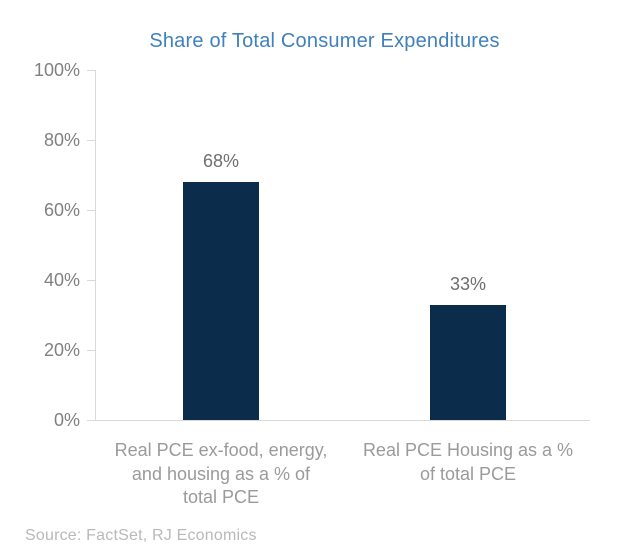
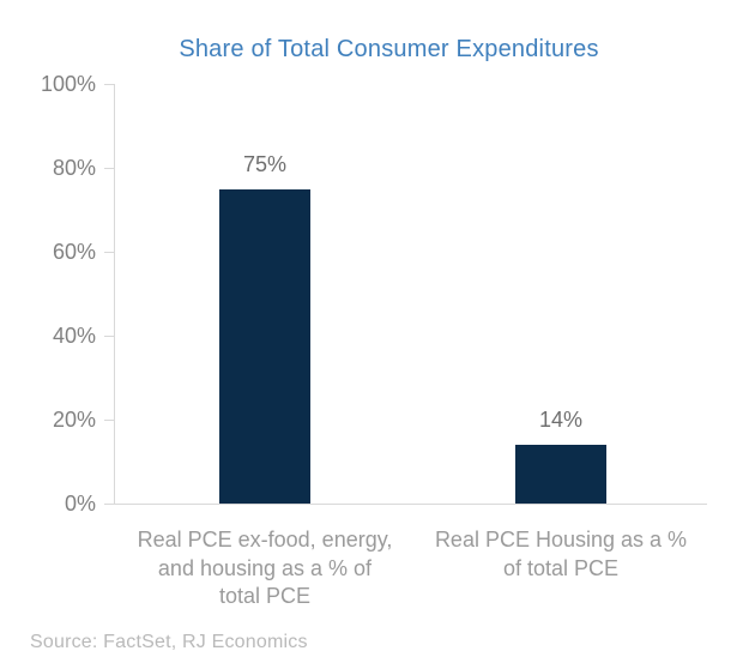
Real PCE ex-food, energy, and housing as a % of total PCE: 68% -> 75%
Real PCE Housing as a % of total PCE: 33% -> 14%
